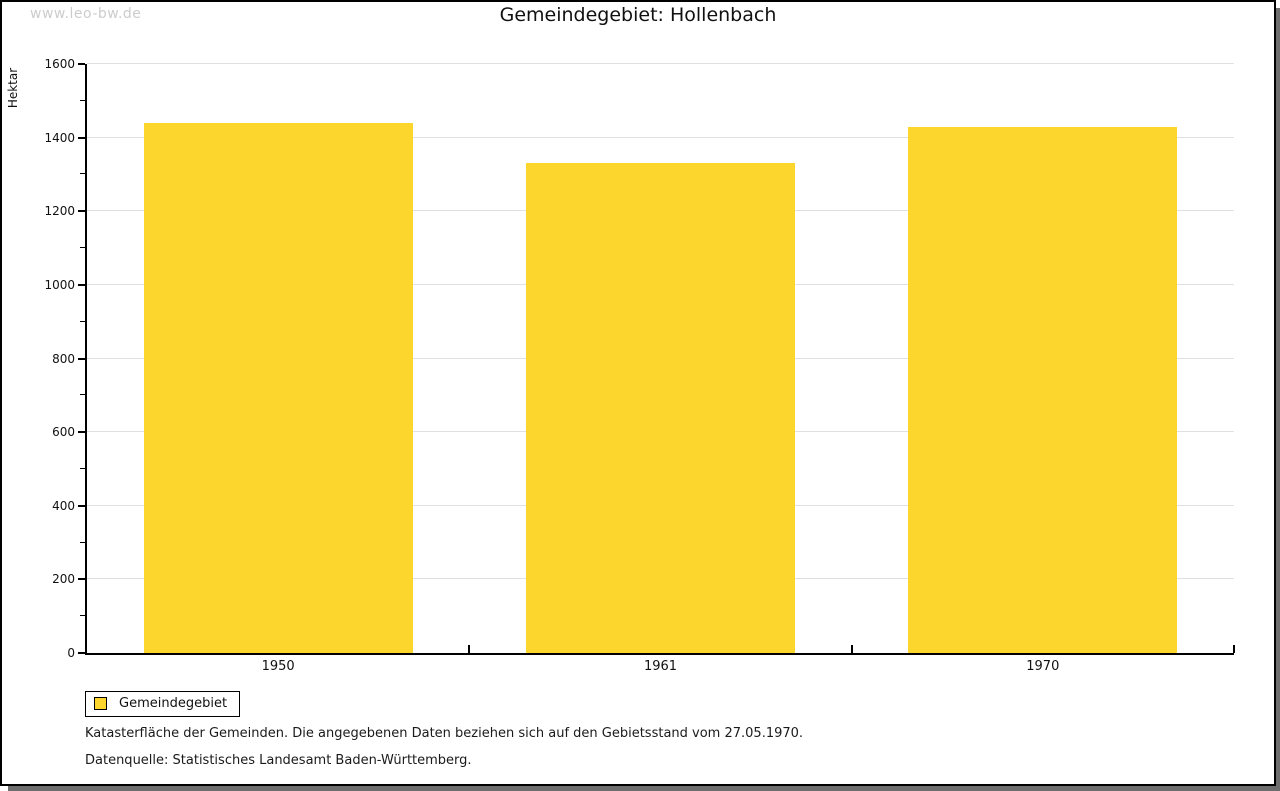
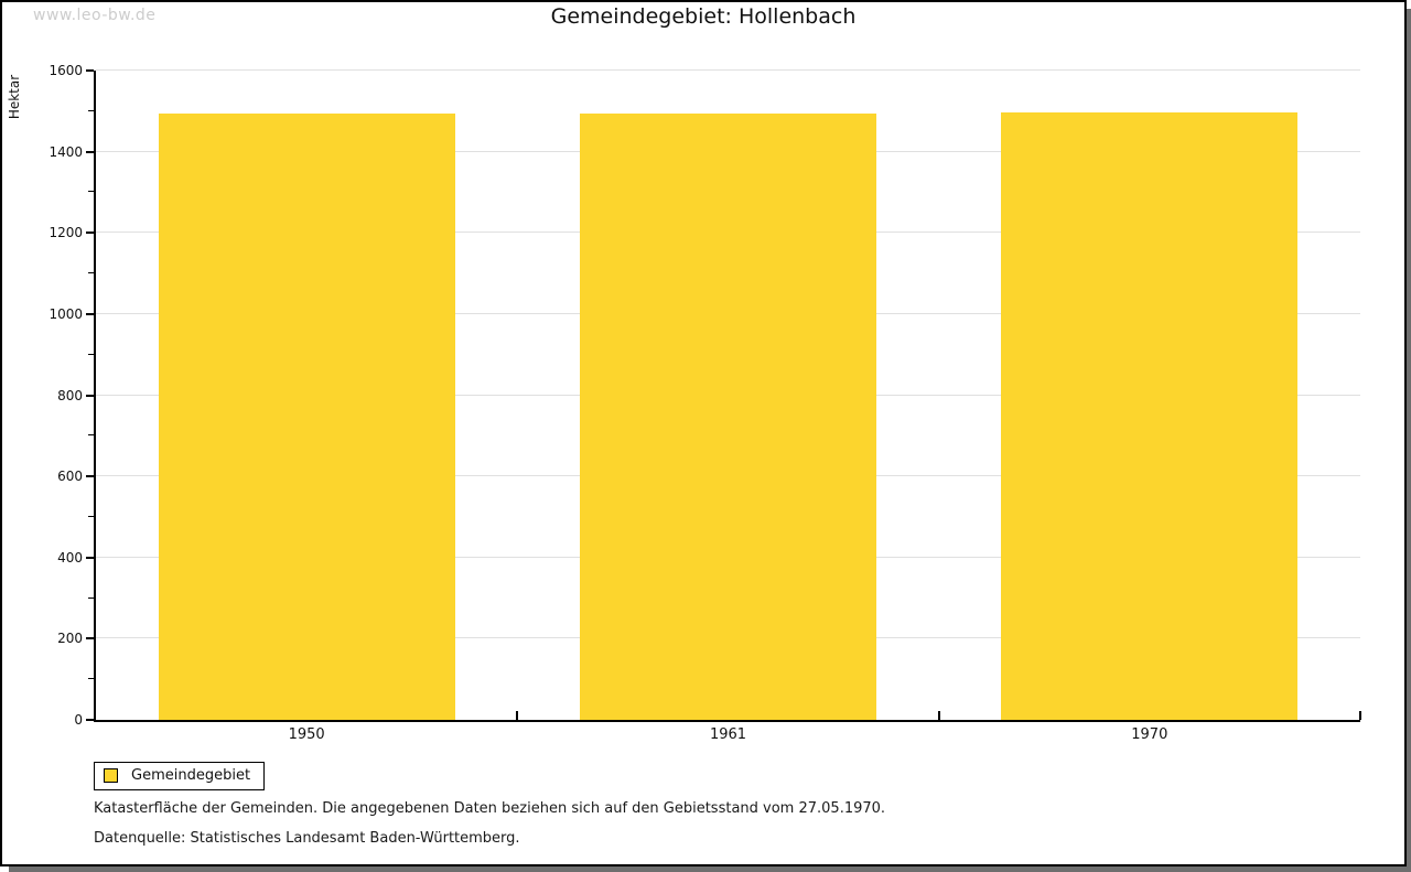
1950: 1440 -> 1490
1961: 1330 -> 1490
1970: 1430 -> 1500
